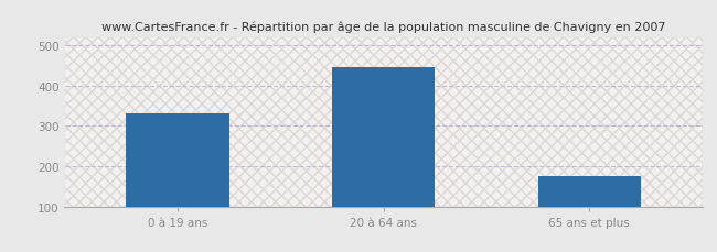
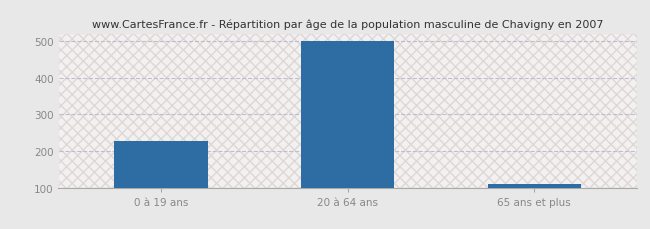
0 à 19 ans: 330 -> 228
20 à 64 ans: 445 -> 500
65 ans et plus: 175 -> 110
